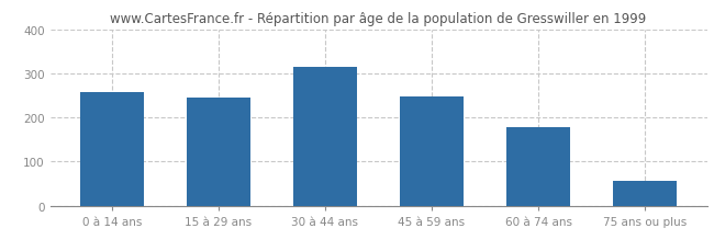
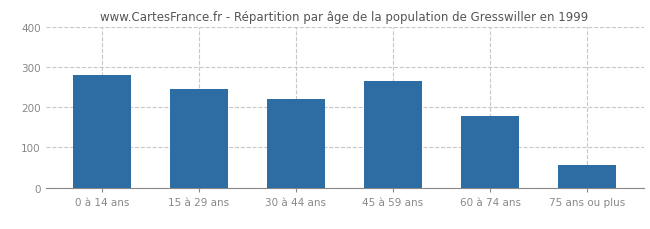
0 à 14 ans: 257 -> 280
30 à 44 ans: 315 -> 220
45 à 59 ans: 248 -> 265
